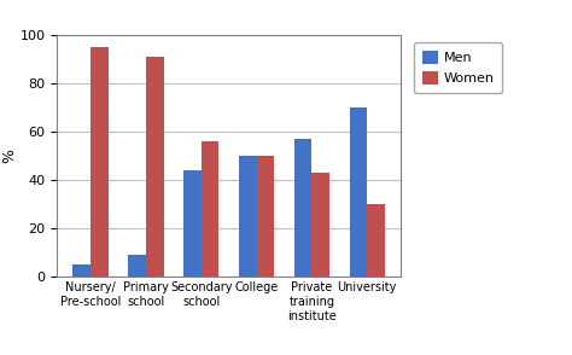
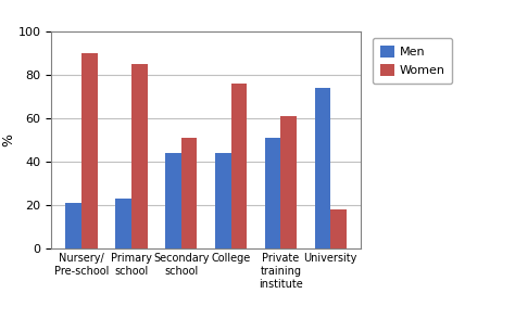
Men/Nursery/ Pre-school: 5 -> 21
Women/Nursery/ Pre-school: 95 -> 90
Men/Primary school: 9 -> 23
Women/Primary school: 91 -> 85
Women/Secondary school: 56 -> 51
Men/College: 50 -> 44
Women/College: 50 -> 76
Men/Private training institute: 57 -> 51
Women/Private training institute: 43 -> 61
Men/University: 70 -> 74
Women/University: 30 -> 18
